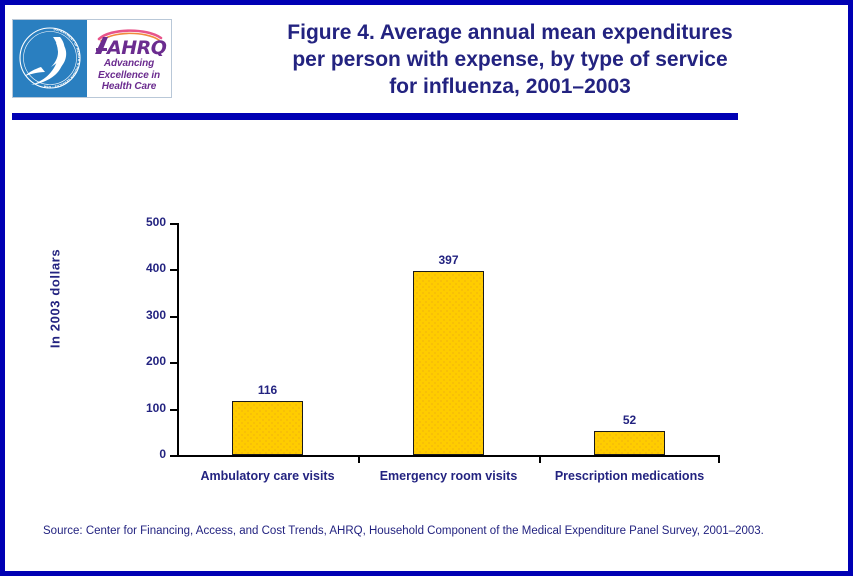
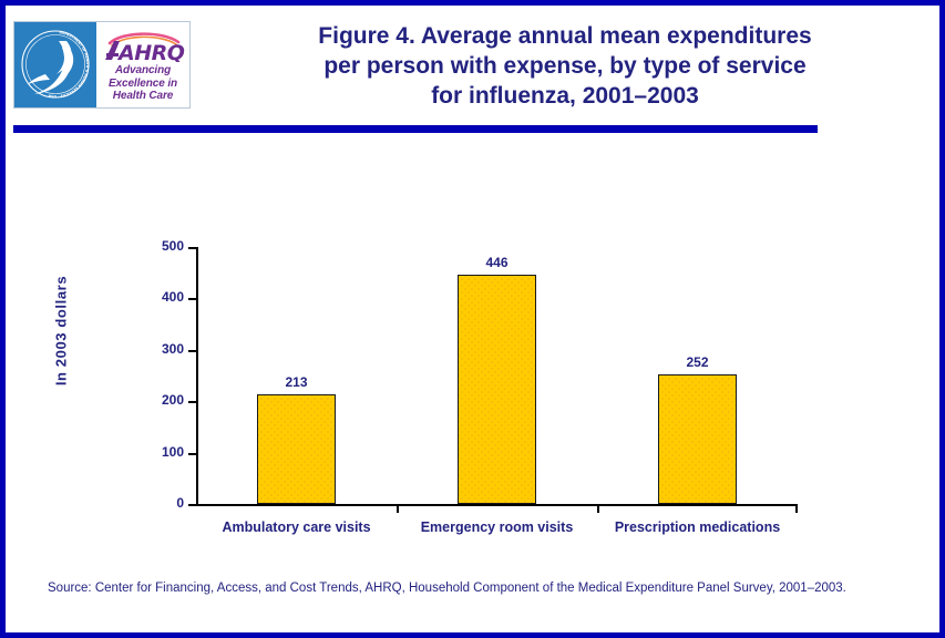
Ambulatory care visits: 116 -> 213
Emergency room visits: 397 -> 446
Prescription medications: 52 -> 252
